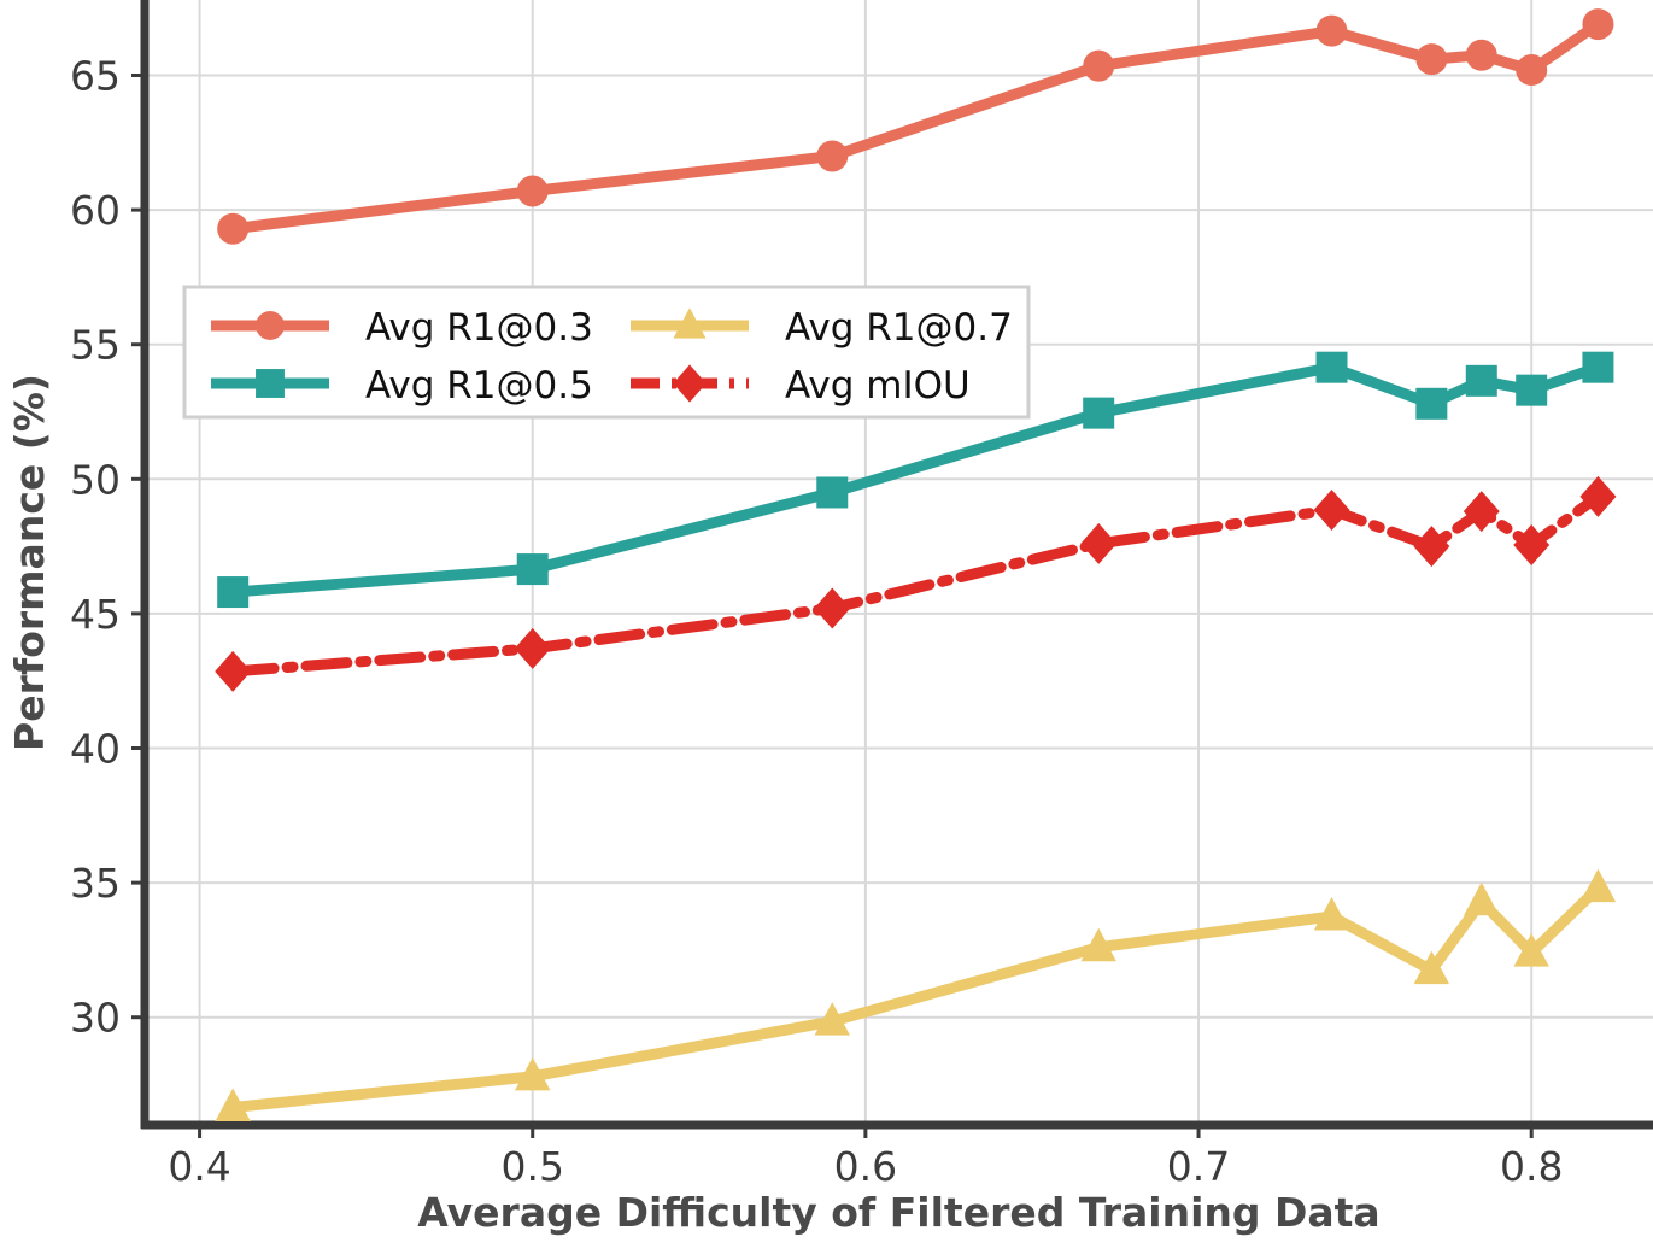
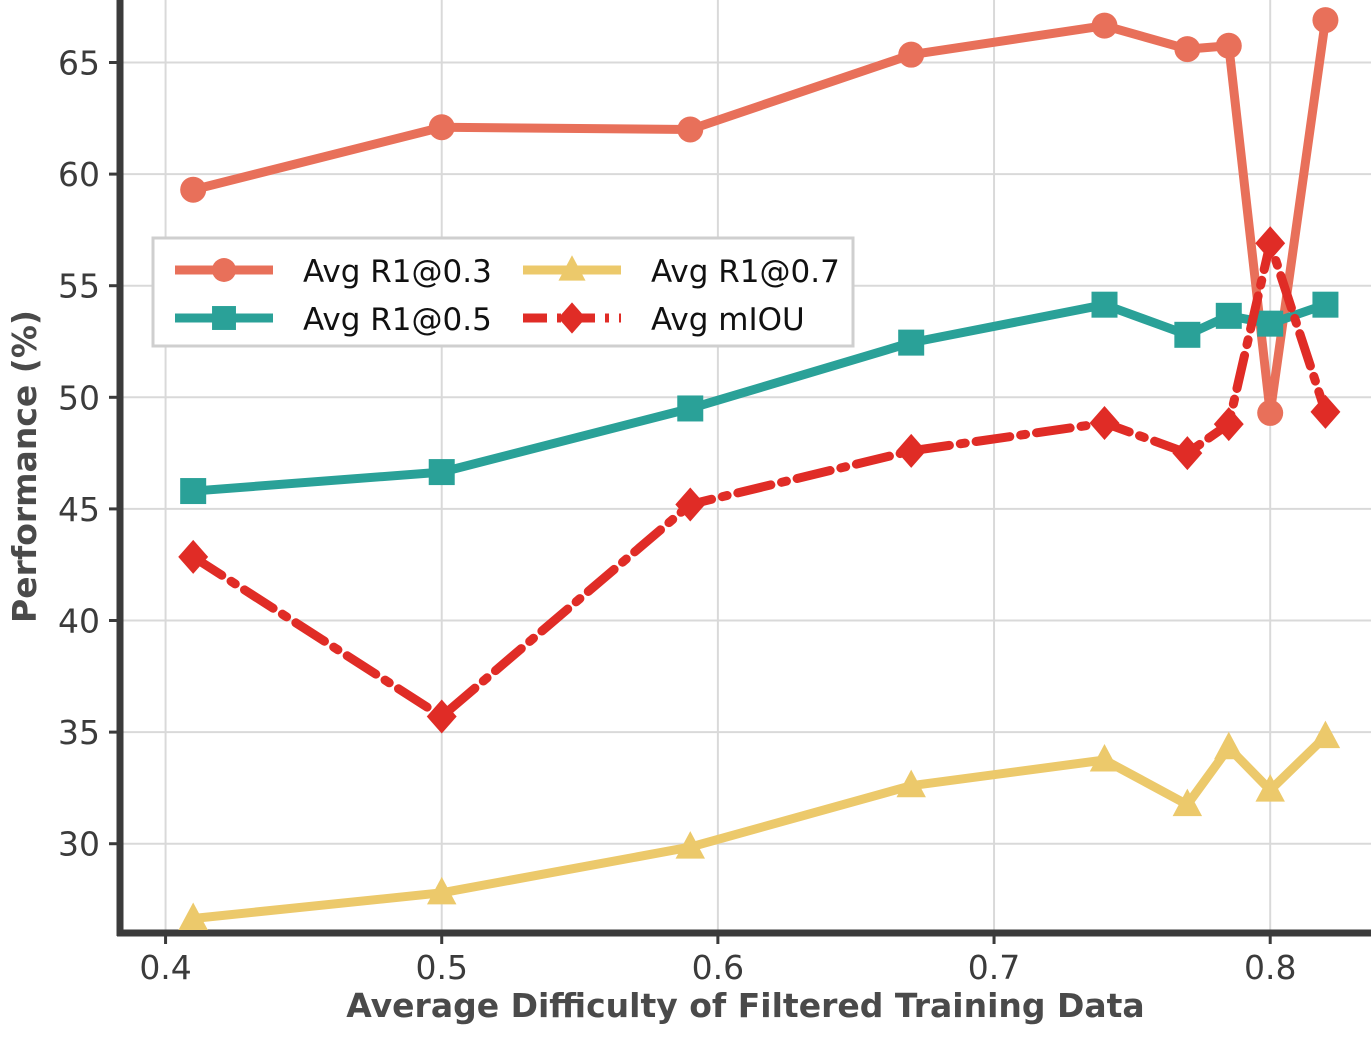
Avg R1@0.3/0.5: 60.7 -> 62.1
Avg mIOU/0.5: 43.7 -> 35.7
Avg R1@0.3/0.8: 65.2 -> 49.3
Avg mIOU/0.8: 47.5 -> 56.9
